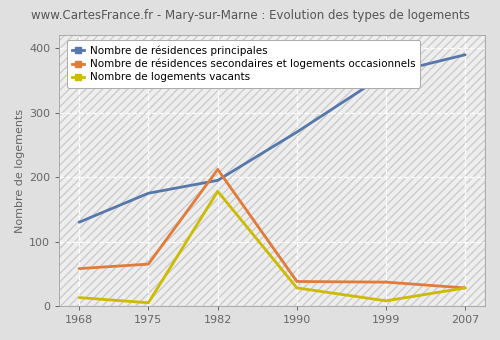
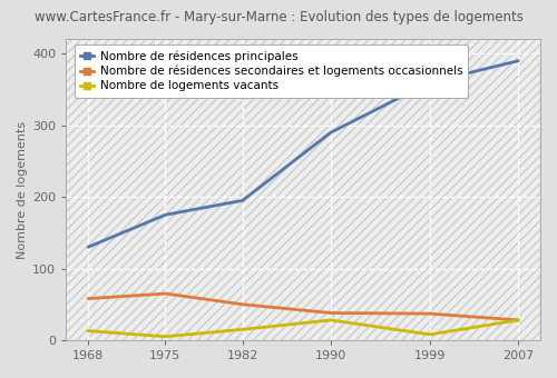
Nombre de résidences secondaires et logements occasionnels/1982: 212 -> 50
Nombre de logements vacants/1982: 178 -> 15
Nombre de résidences principales/1990: 270 -> 290
